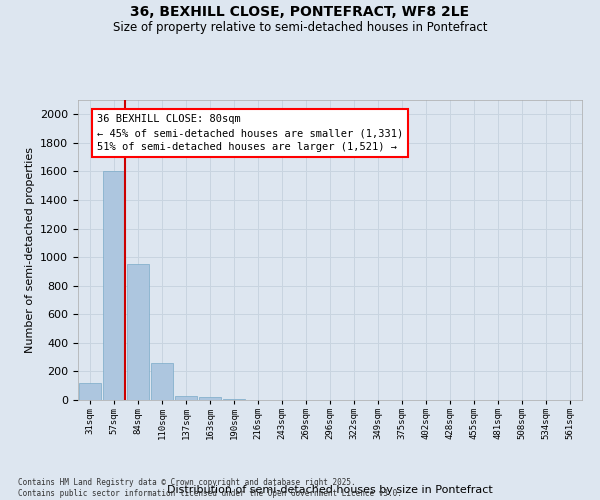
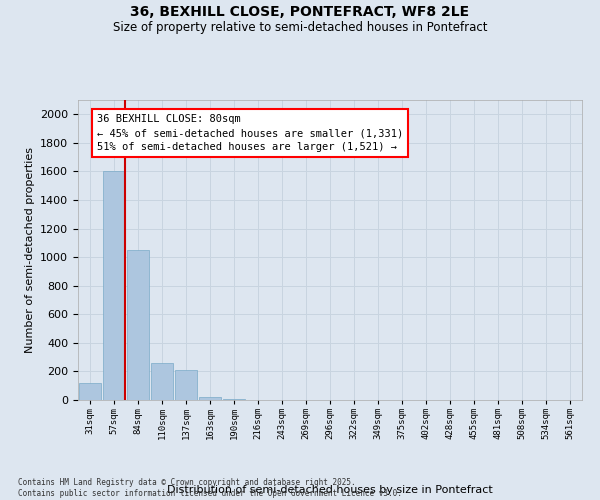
84sqm: 950 -> 1050
137sqm: 30 -> 210
